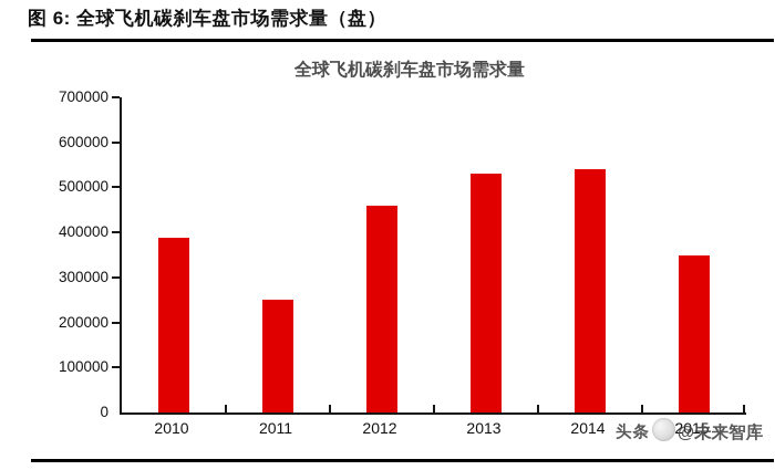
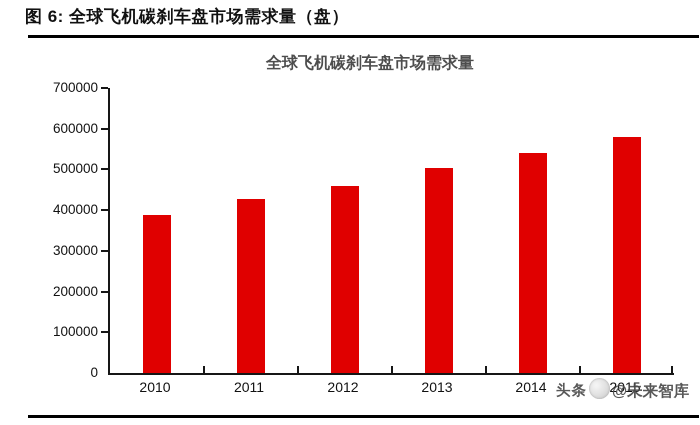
2011: 250000 -> 430000
2013: 530000 -> 500000
2015: 350000 -> 580000
